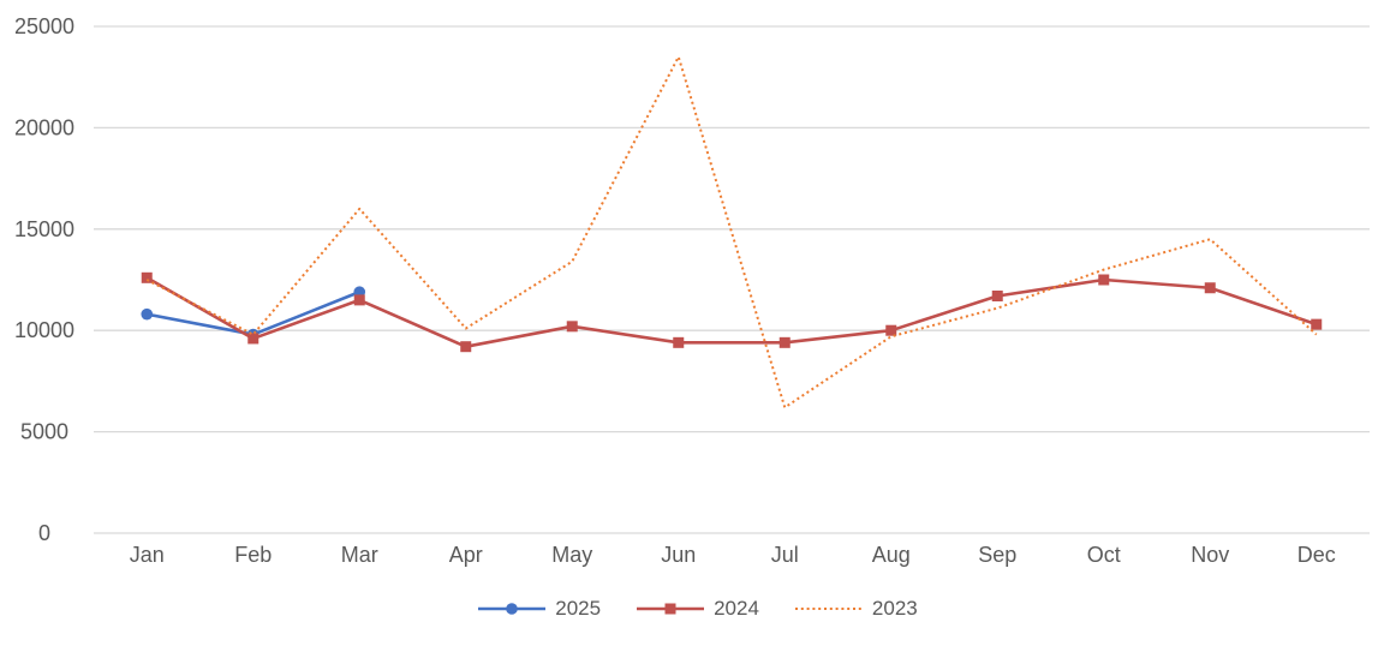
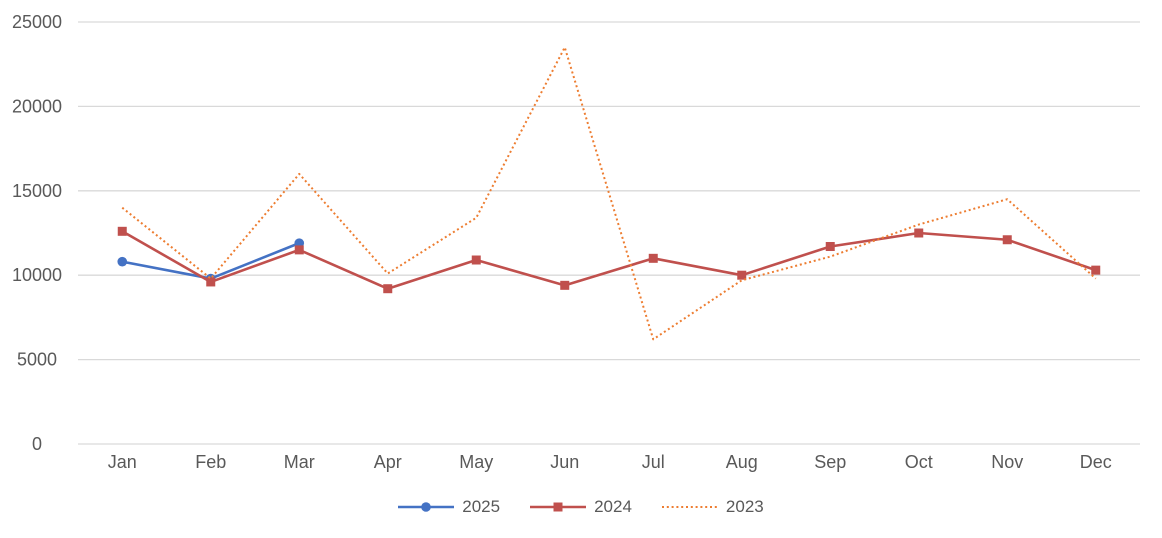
2023/Jan: 12500 -> 14000
2024/May: 10200 -> 10900
2024/Jul: 9400 -> 11000
